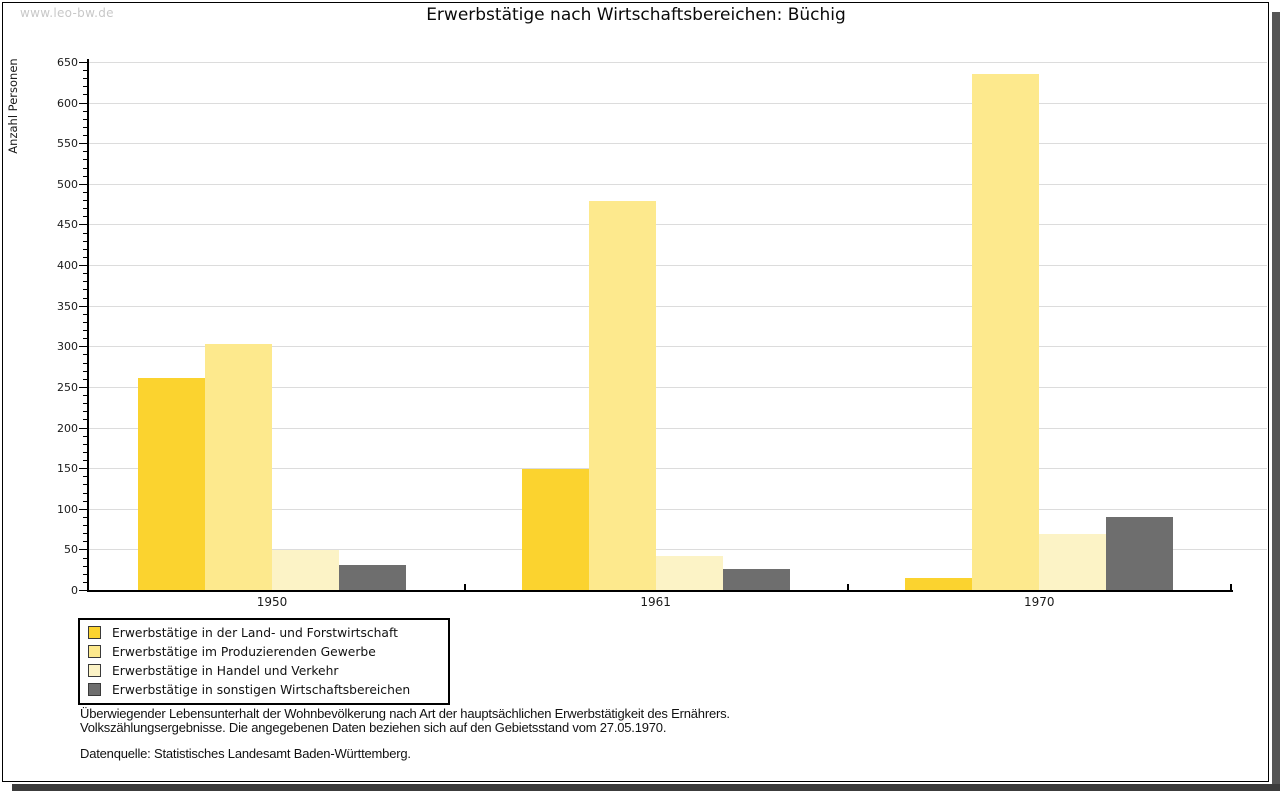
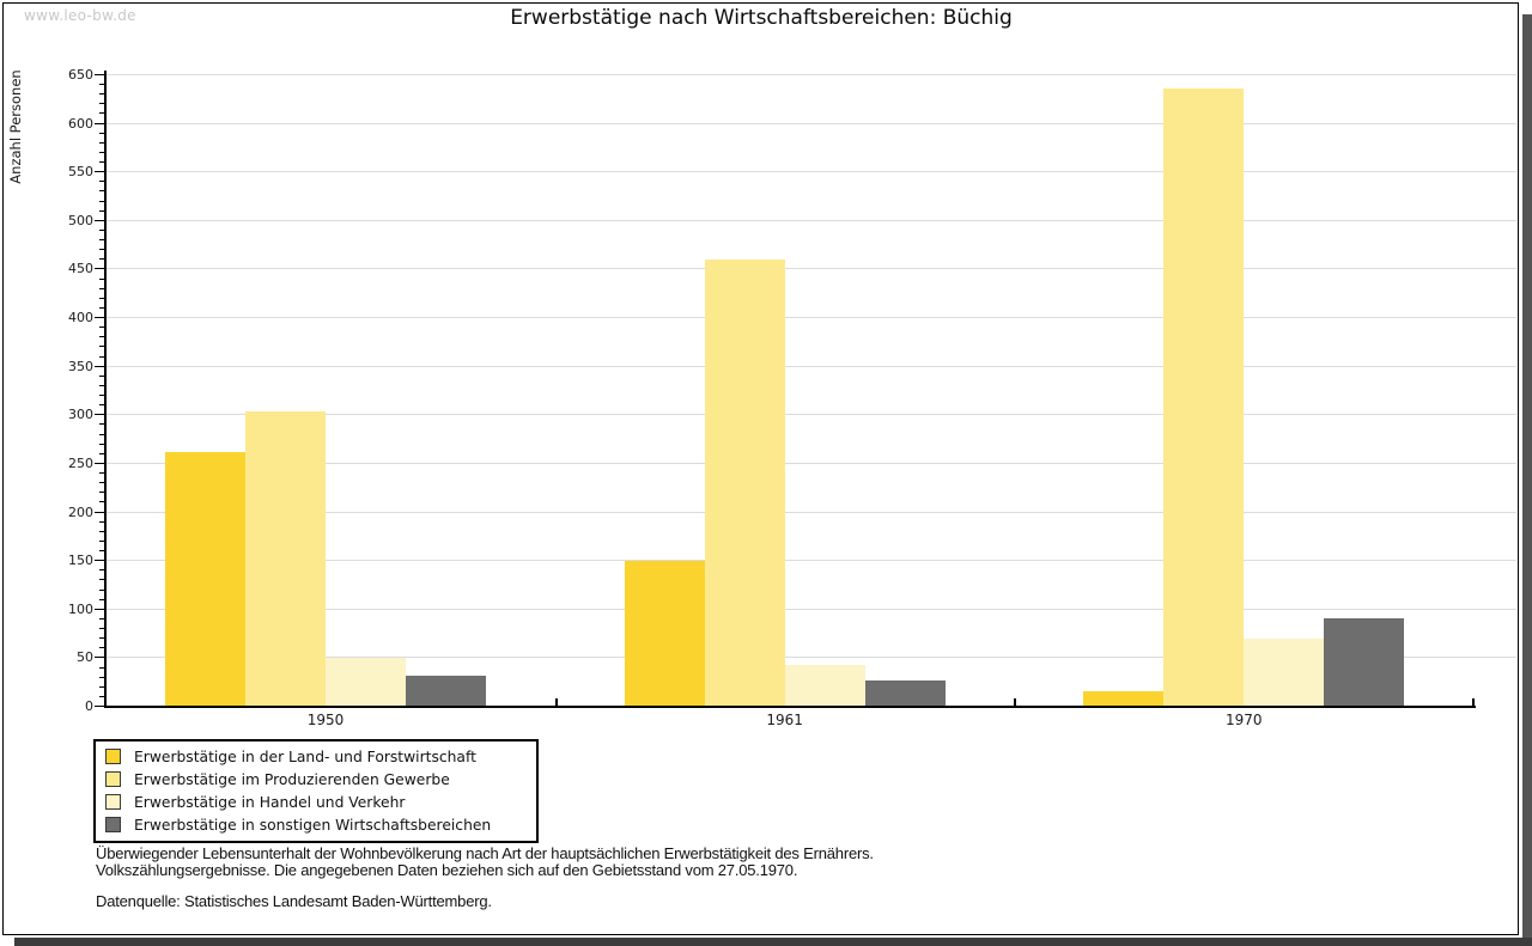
Erwerbstätige im Produzierenden Gewerbe/1961: 480 -> 460
